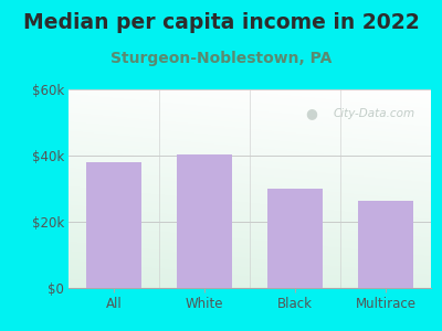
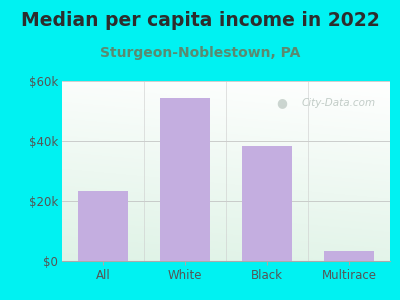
All: $38.0k -> $23.5k
White: $40.5k -> $54.5k
Black: $30.0k -> $38.5k
Multirace: $26.5k -> $3.5k
